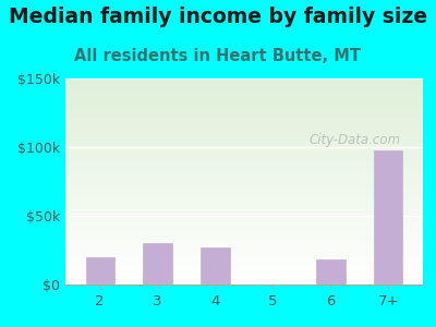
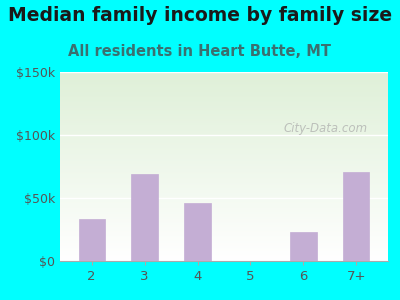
2: $20k -> $33k
3: $30k -> $69k
4: $27k -> $46k
6: $18k -> $23k
7+: $98k -> $71k
